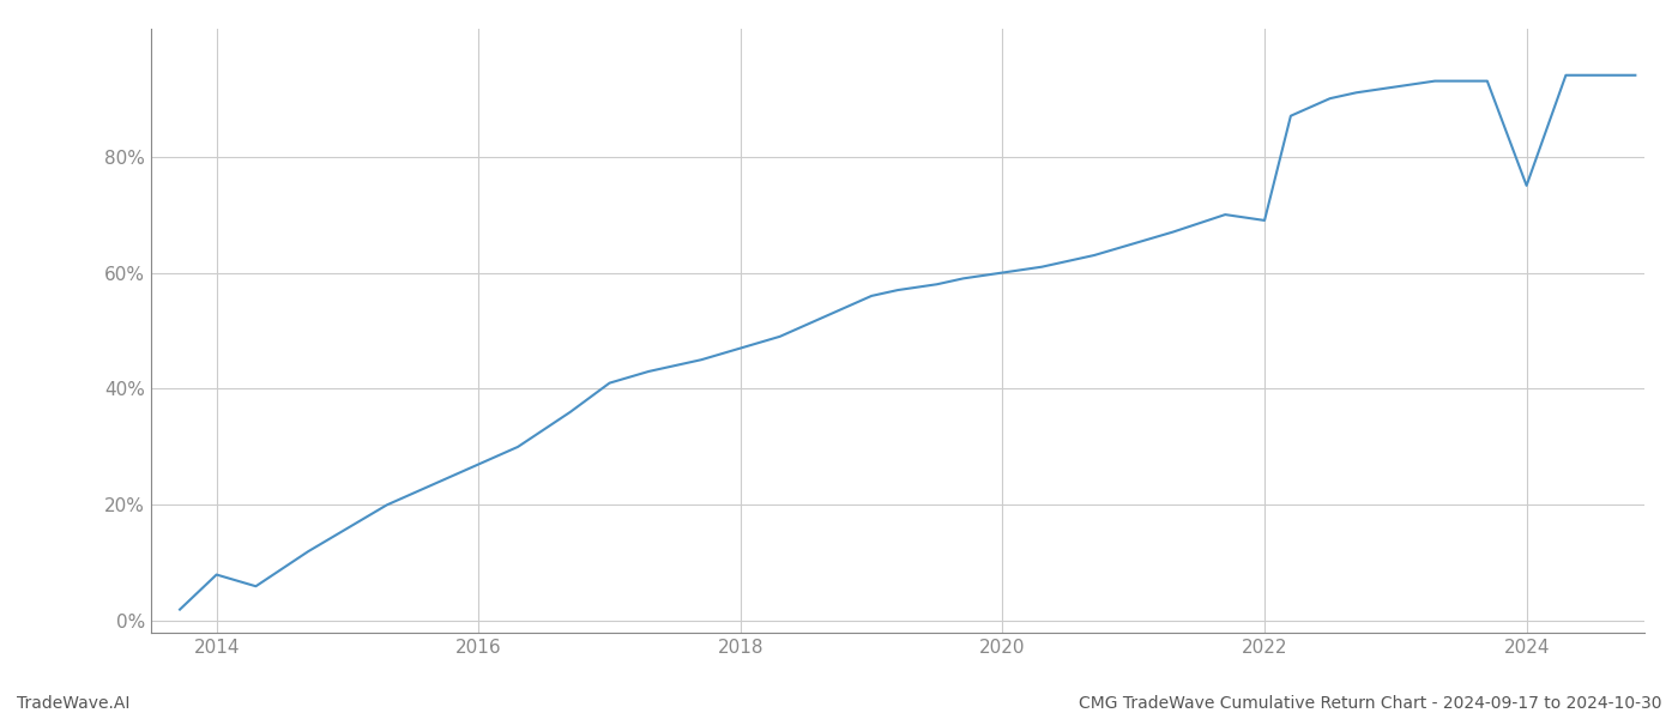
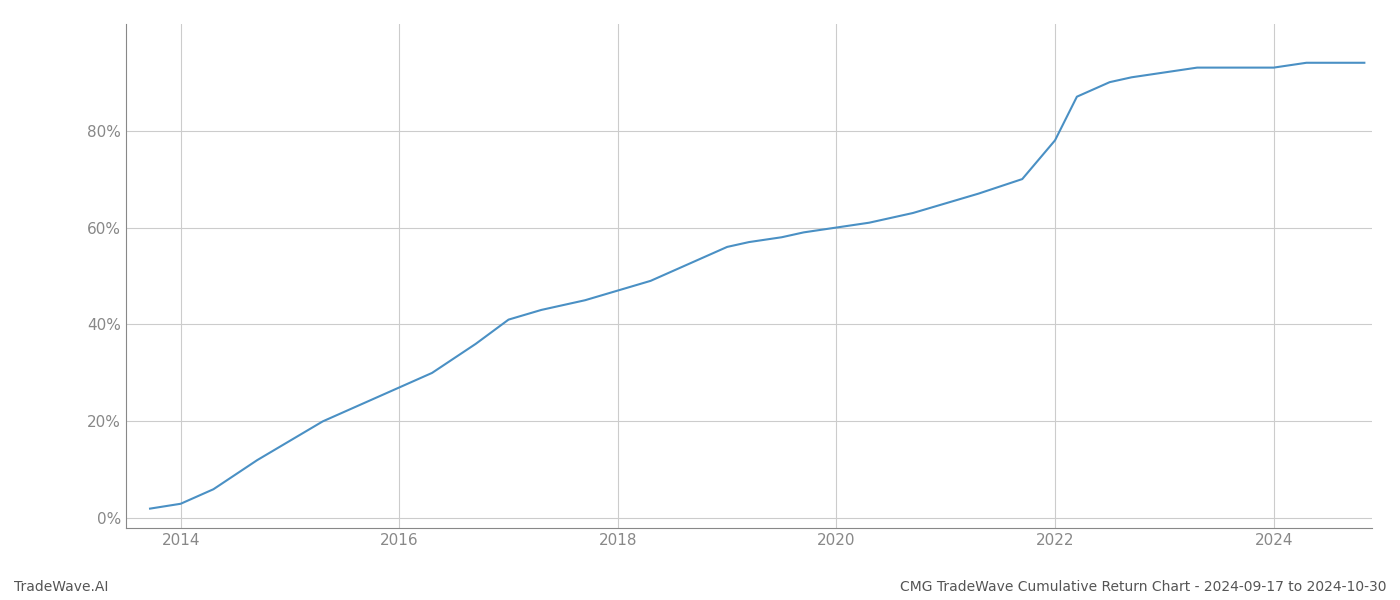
2014: 8% -> 3%
2022: 69% -> 78%
2024: 75% -> 93%
